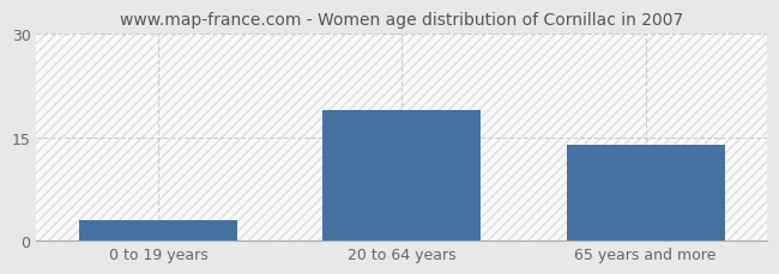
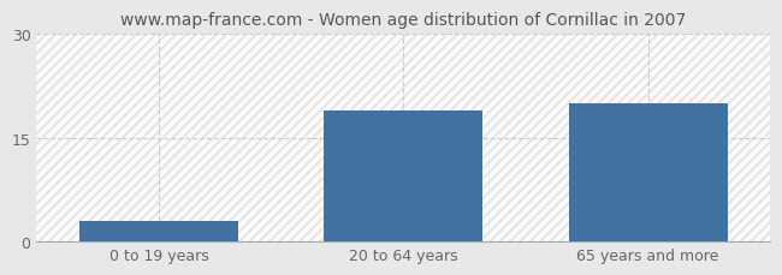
65 years and more: 14 -> 20
